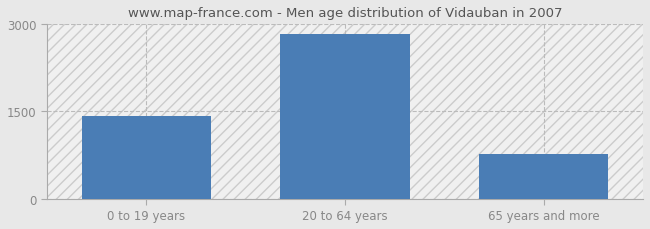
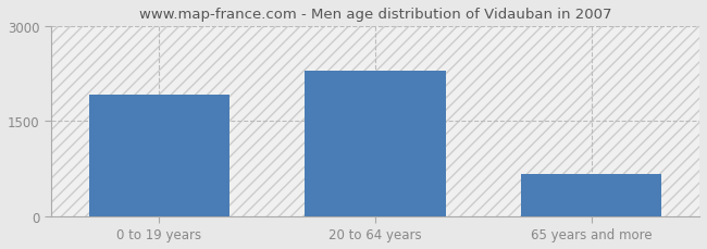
0 to 19 years: 1430 -> 1920
20 to 64 years: 2840 -> 2300
65 years and more: 760 -> 660
